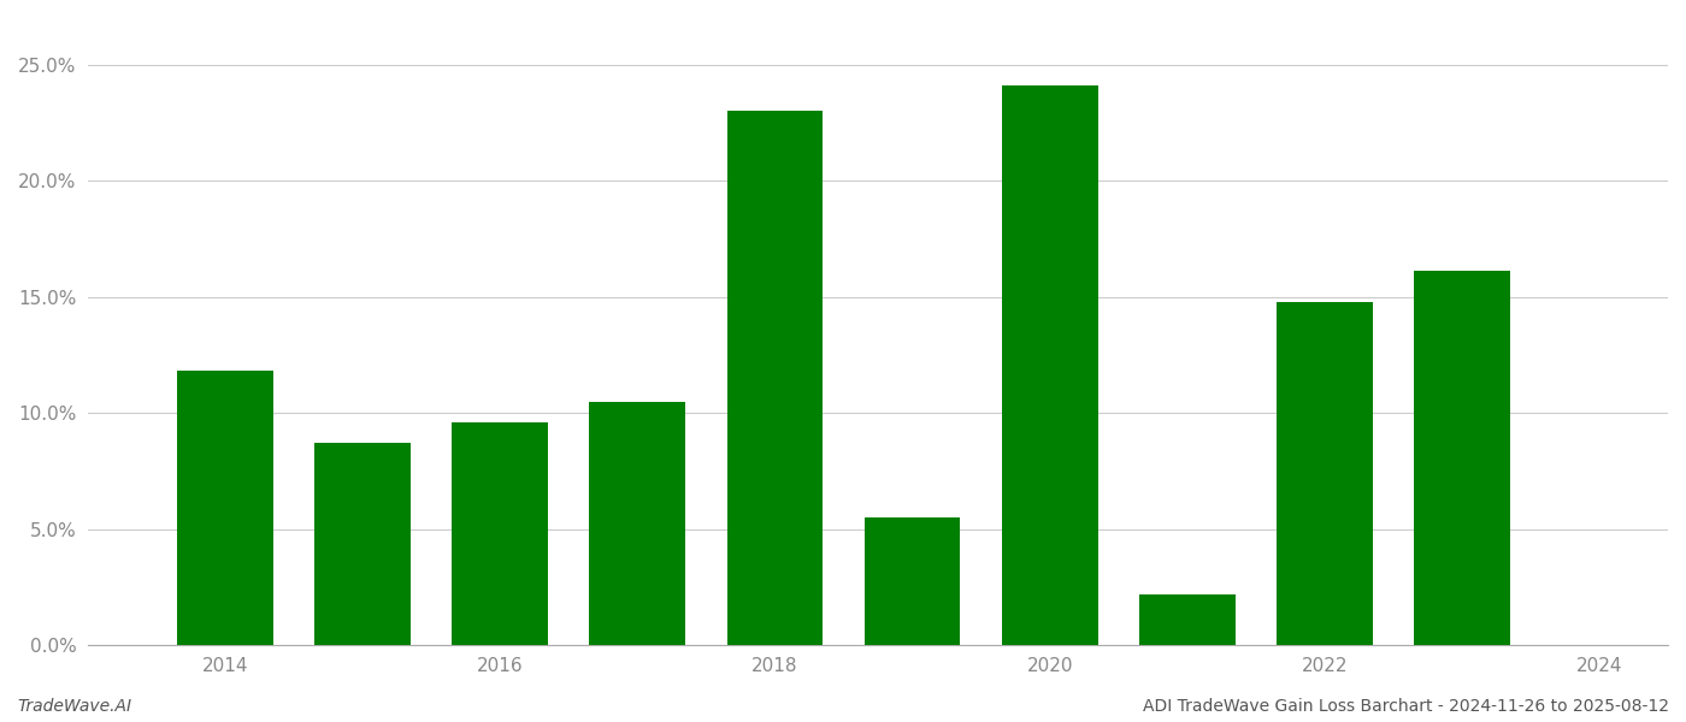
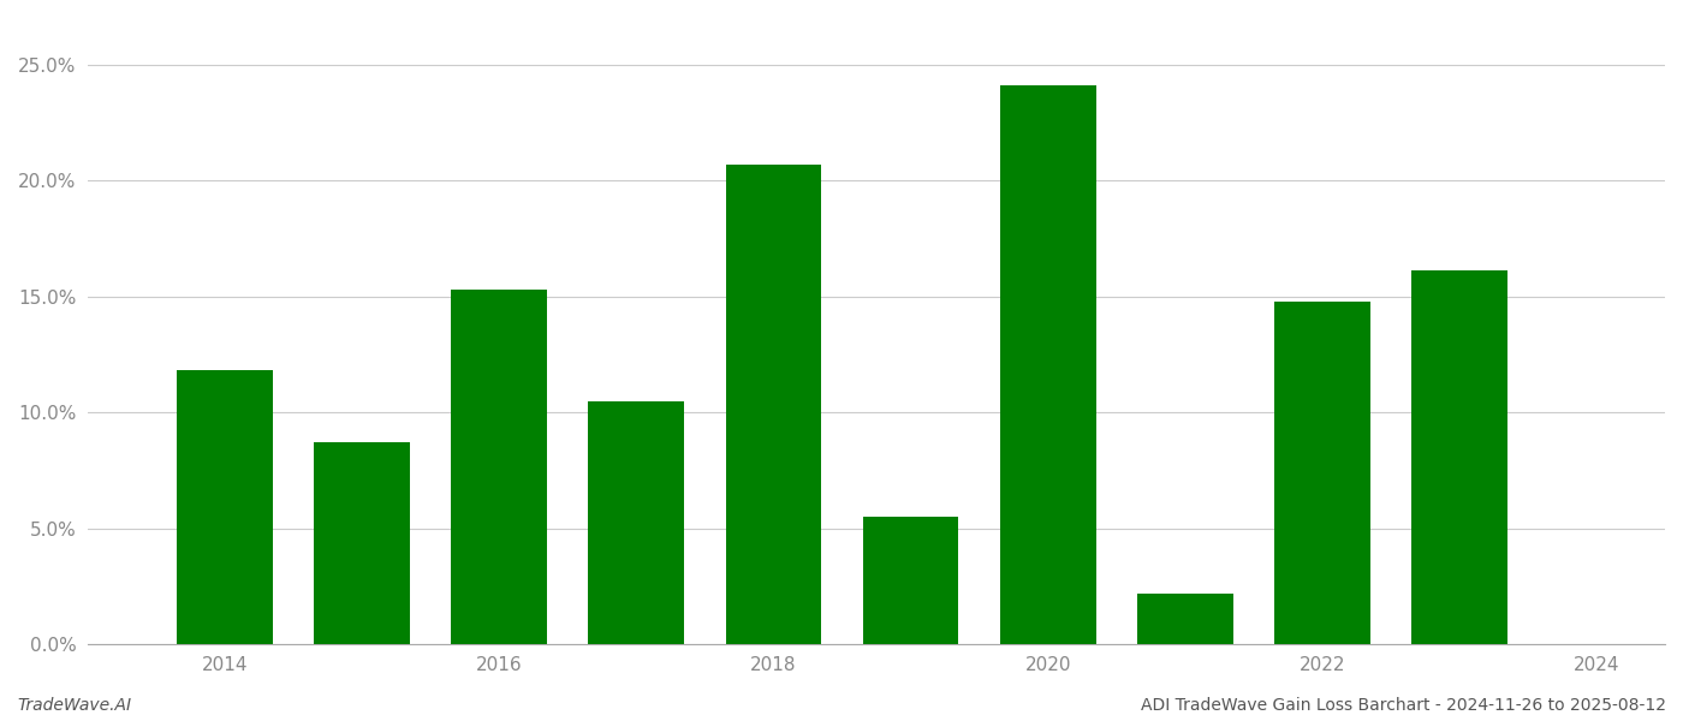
2016: 9.6% -> 15.3%
2018: 23.0% -> 20.7%
